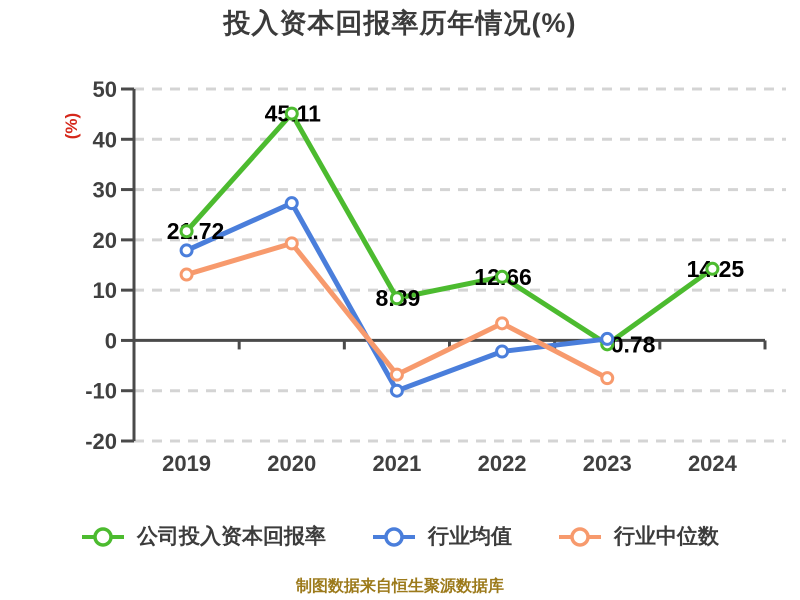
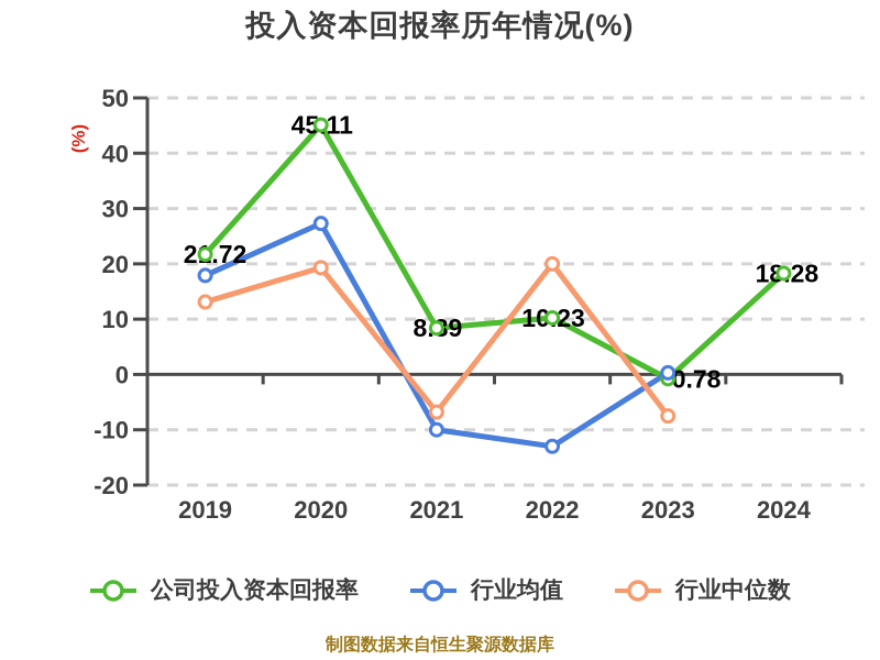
公司投入资本回报率/2022: 12.66 -> 10.23
行业均值/2022: -2 -> -13
行业中位数/2022: 3 -> 20
公司投入资本回报率/2024: 14.25 -> 18.28
